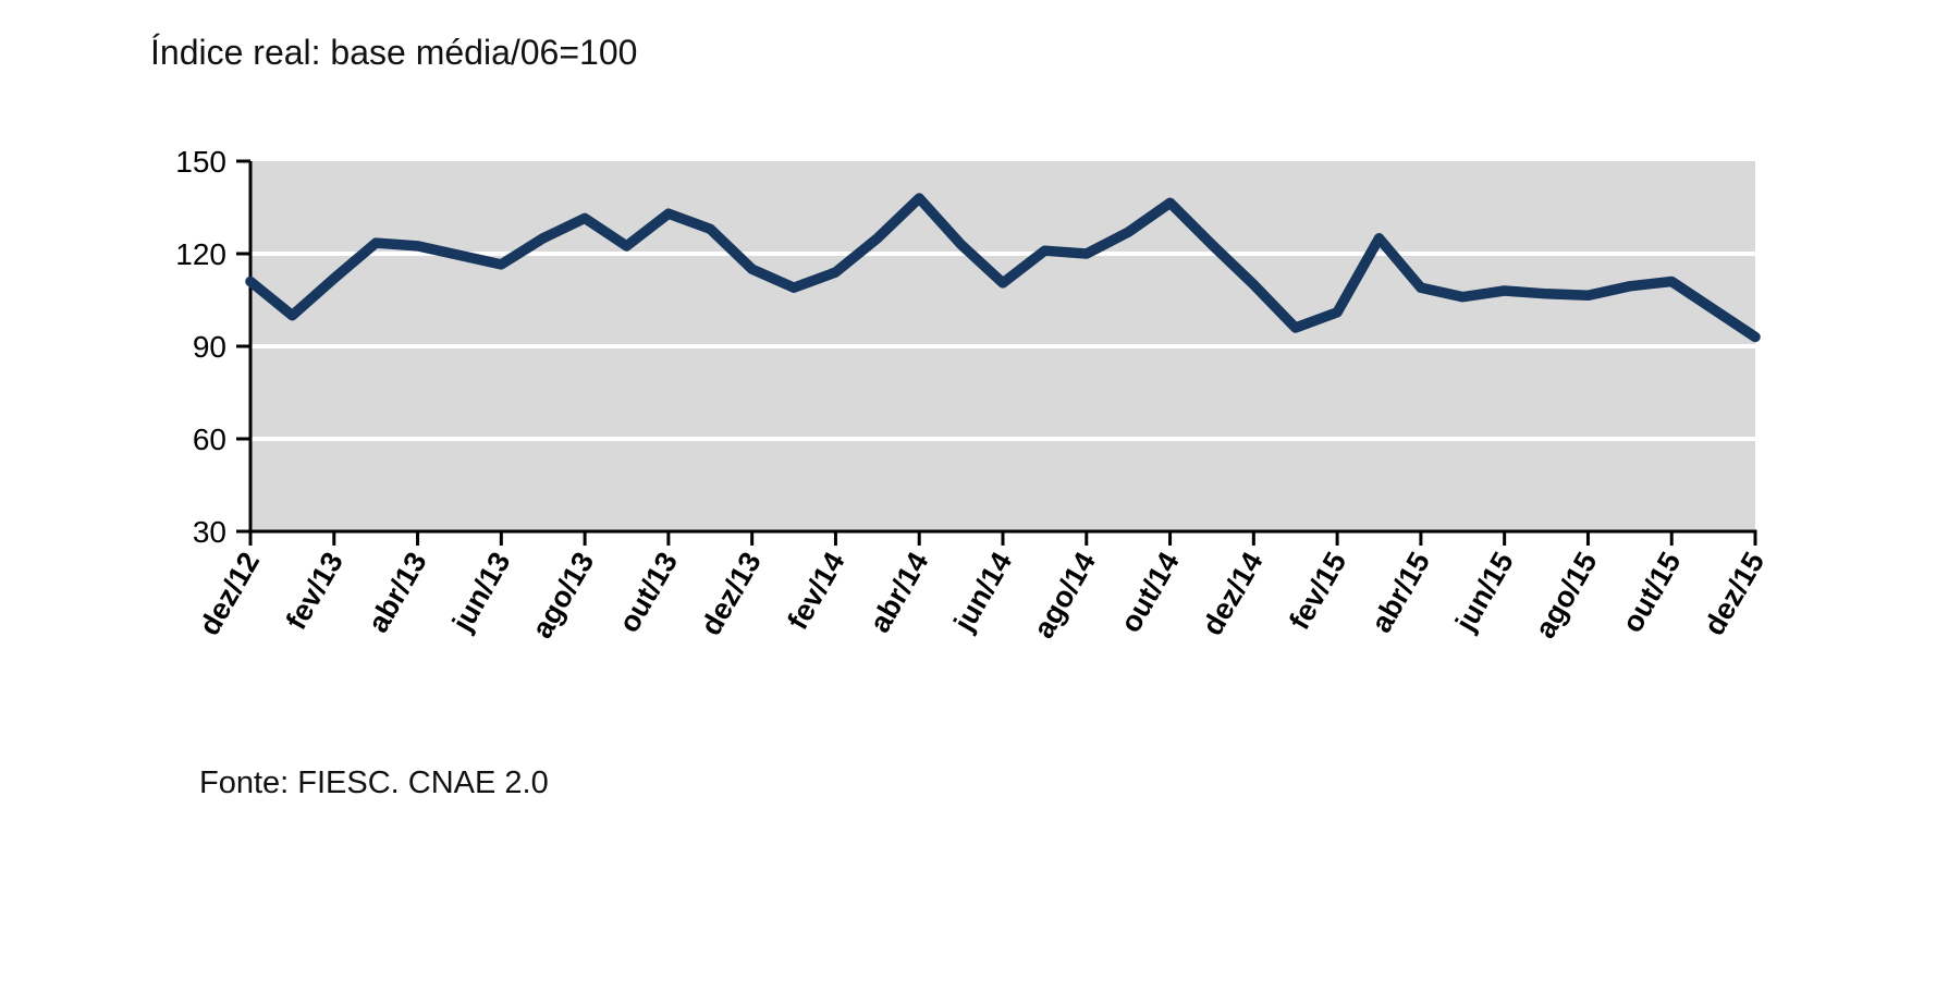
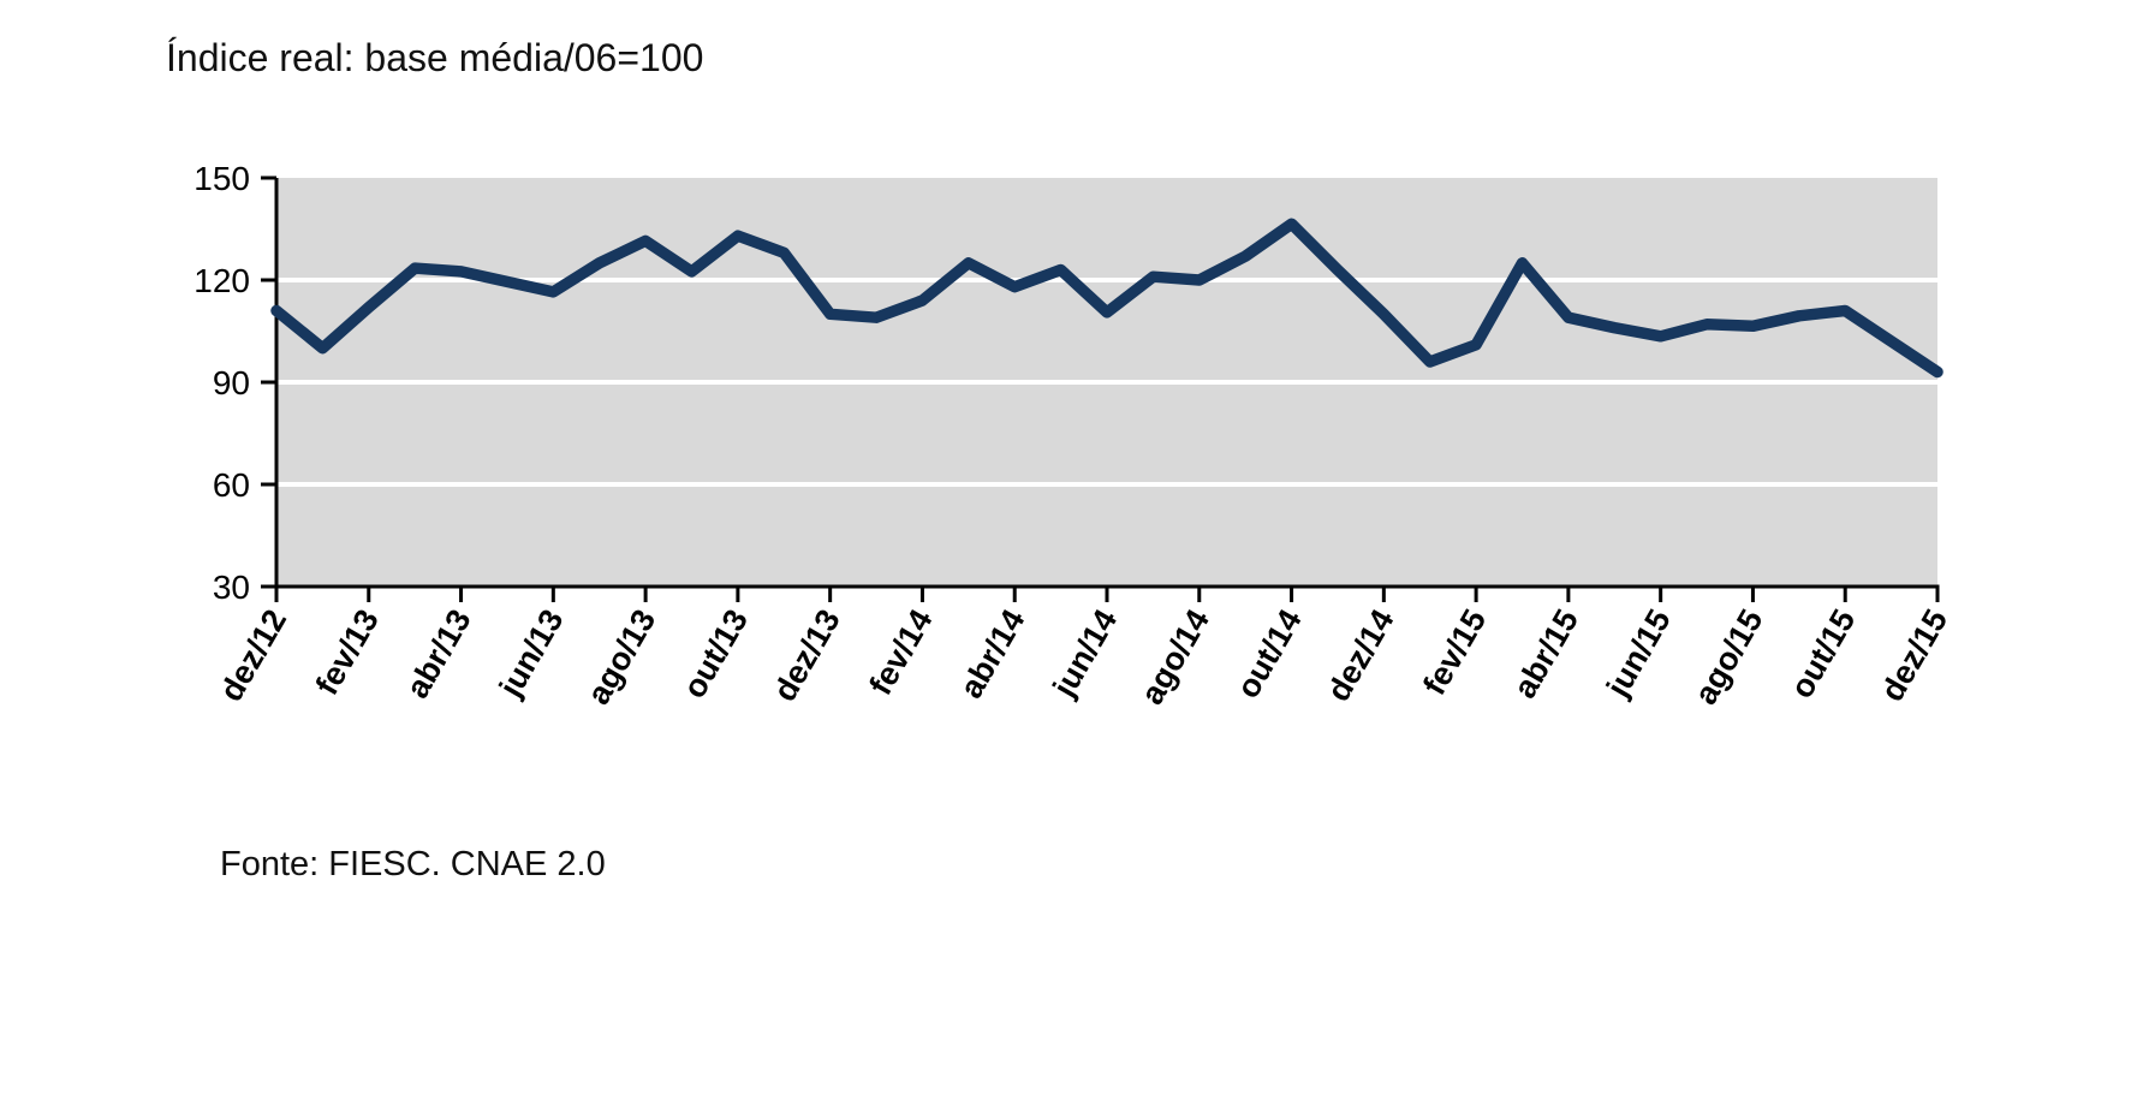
dez/13: 115 -> 110
abr/14: 138 -> 118
jun/15: 108 -> 104
